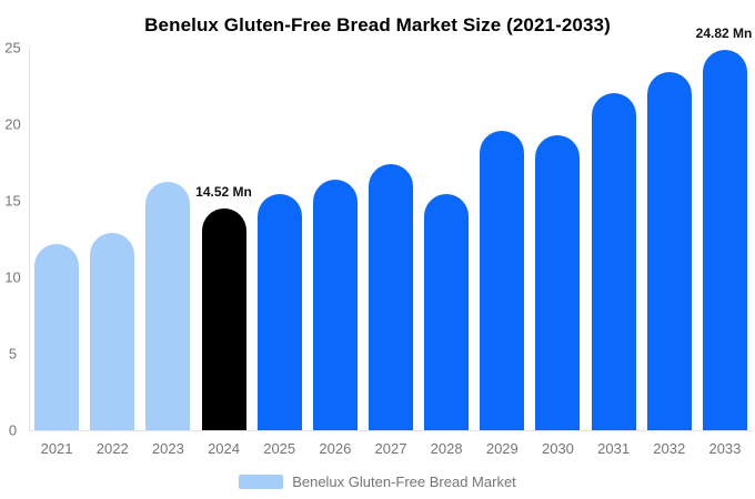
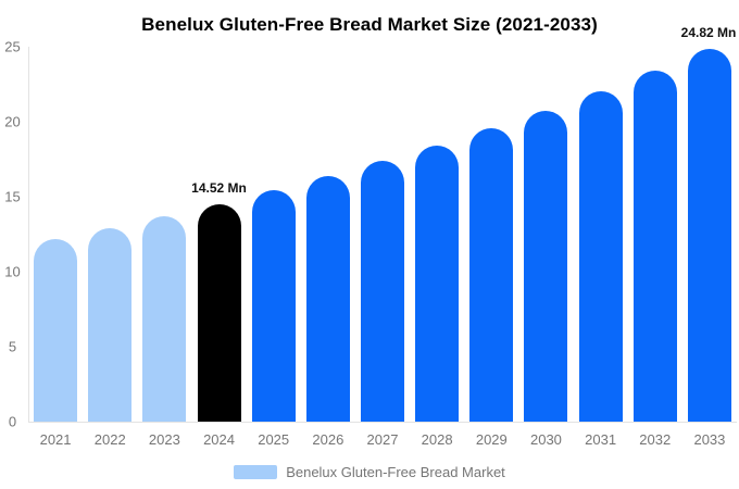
2023: 16.2 -> 13.7
2028: 15.4 -> 18.4
2030: 19.3 -> 20.8
